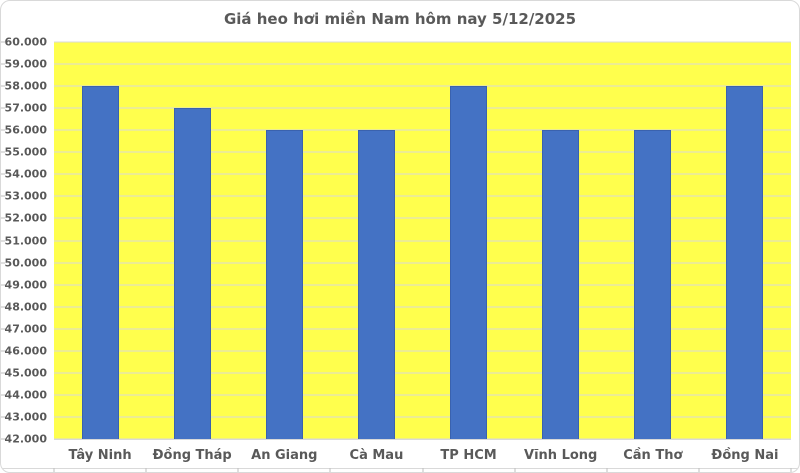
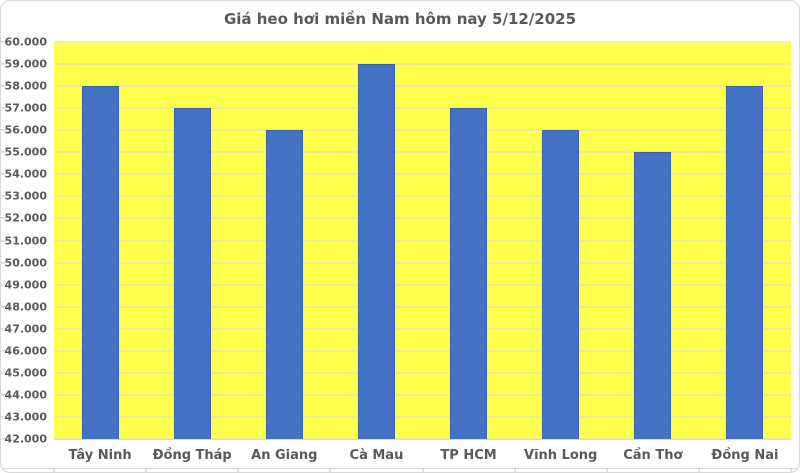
Cà Mau: 56000 -> 59000
TP HCM: 58000 -> 57000
Cần Thơ: 56000 -> 55000
